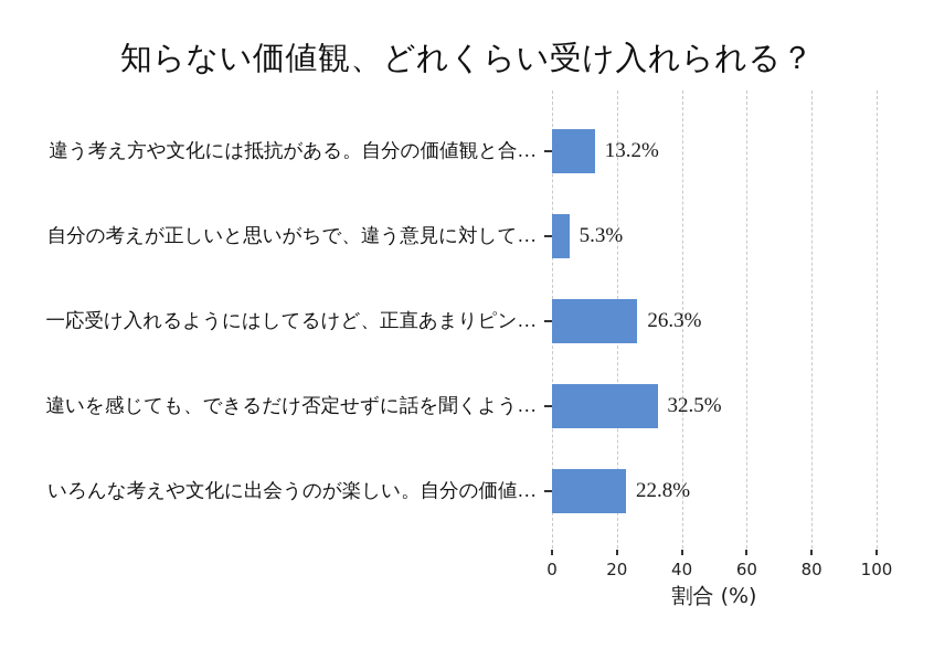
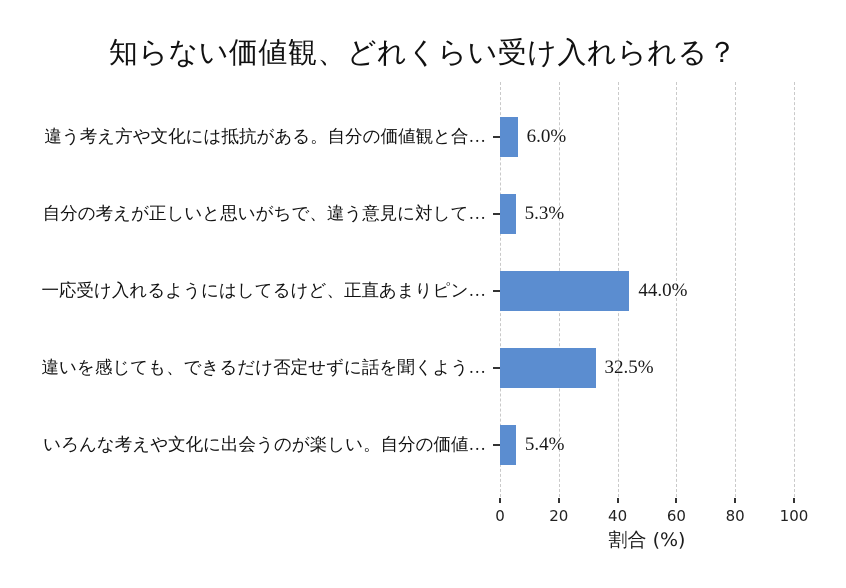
違う考え方や文化には抵抗がある。自分の価値観と合…: 13.2% -> 6.0%
一応受け入れるようにはしてるけど、正直あまりピン…: 26.3% -> 44.0%
いろんな考えや文化に出会うのが楽しい。自分の価値…: 22.8% -> 5.4%
